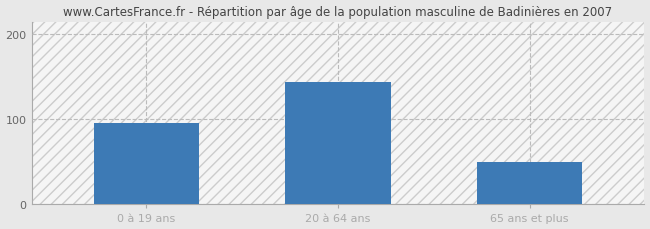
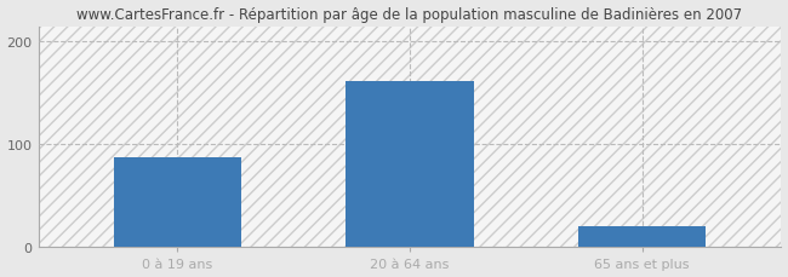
0 à 19 ans: 96 -> 88
20 à 64 ans: 144 -> 162
65 ans et plus: 50 -> 20
